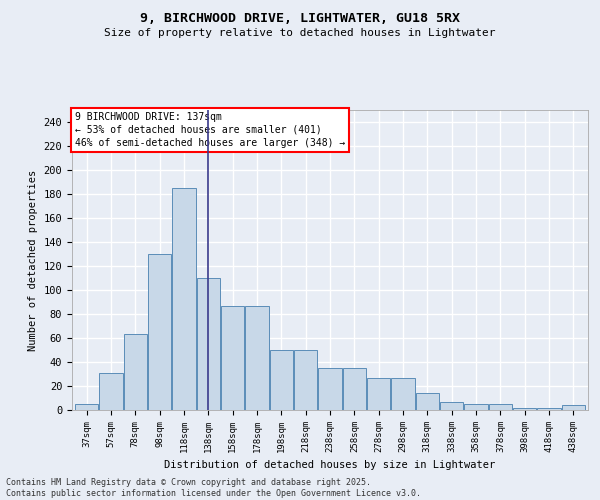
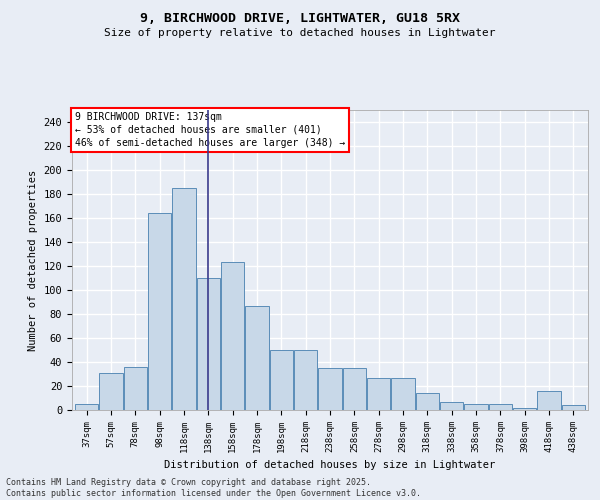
78sqm: 63 -> 36
98sqm: 130 -> 164
158sqm: 87 -> 123
418sqm: 2 -> 16
